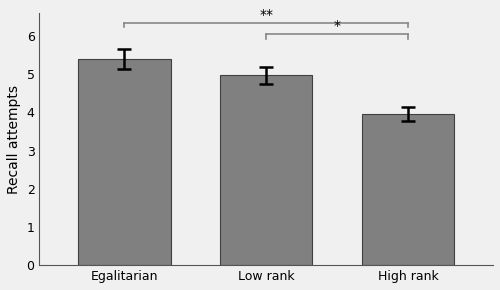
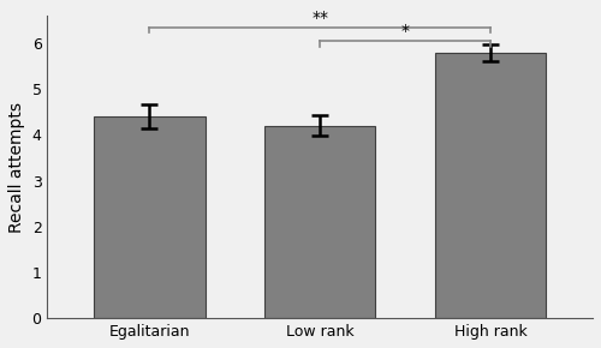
Egalitarian: 5.40 -> 4.40
Low rank: 4.97 -> 4.20
High rank: 3.95 -> 5.80
